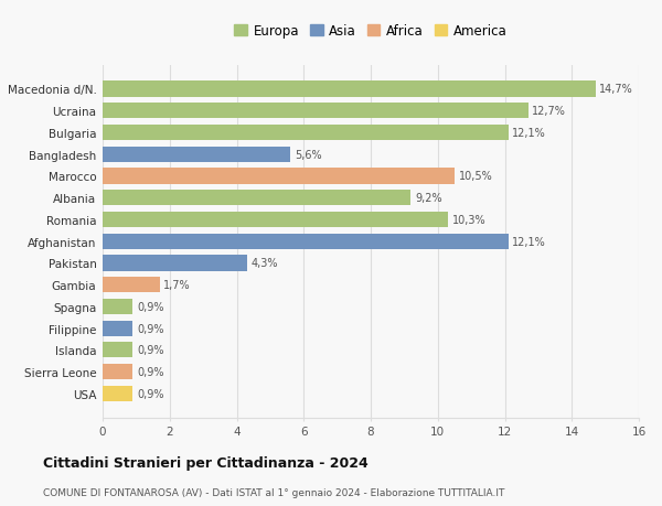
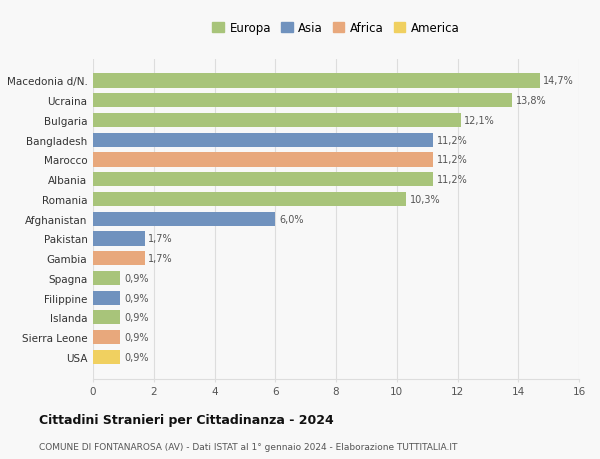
Ucraina: 12,7% -> 13,8%
Bangladesh: 5,6% -> 11,2%
Marocco: 10,5% -> 11,2%
Albania: 9,2% -> 11,2%
Afghanistan: 12,1% -> 6,0%
Pakistan: 4,3% -> 1,7%
